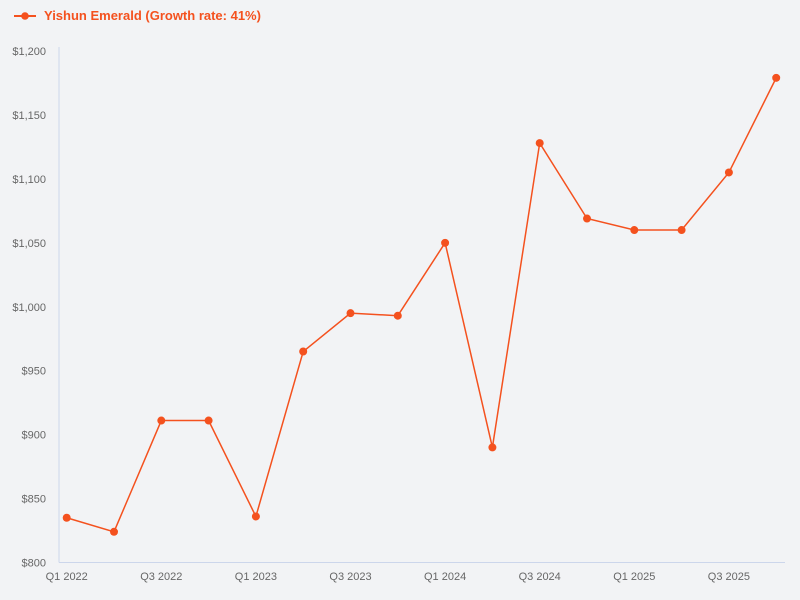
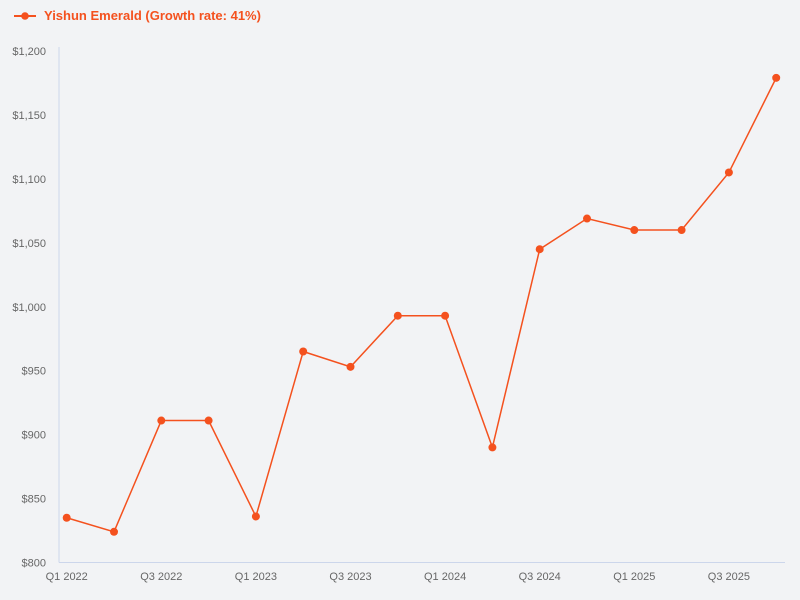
Q3 2023: $995 -> $953
Q1 2024: $1050 -> $993
Q3 2024: $1128 -> $1045
